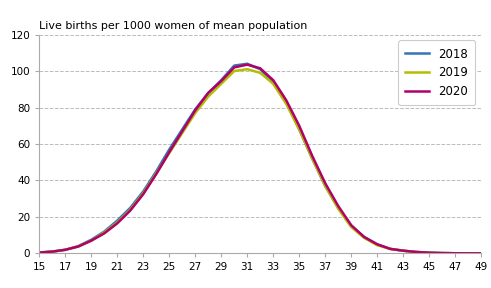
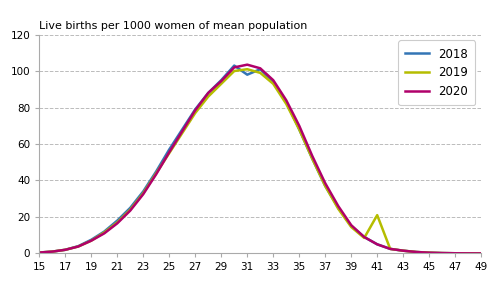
2018/31: 104 -> 98
2019/41: 4 -> 21
